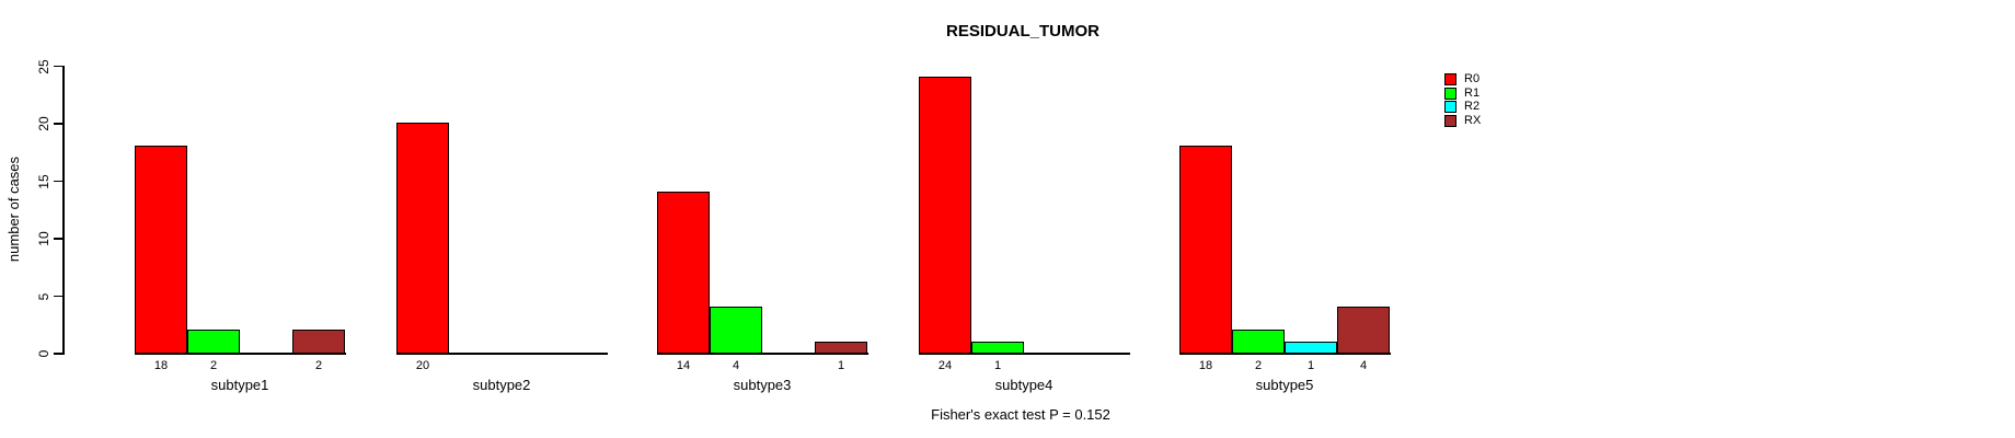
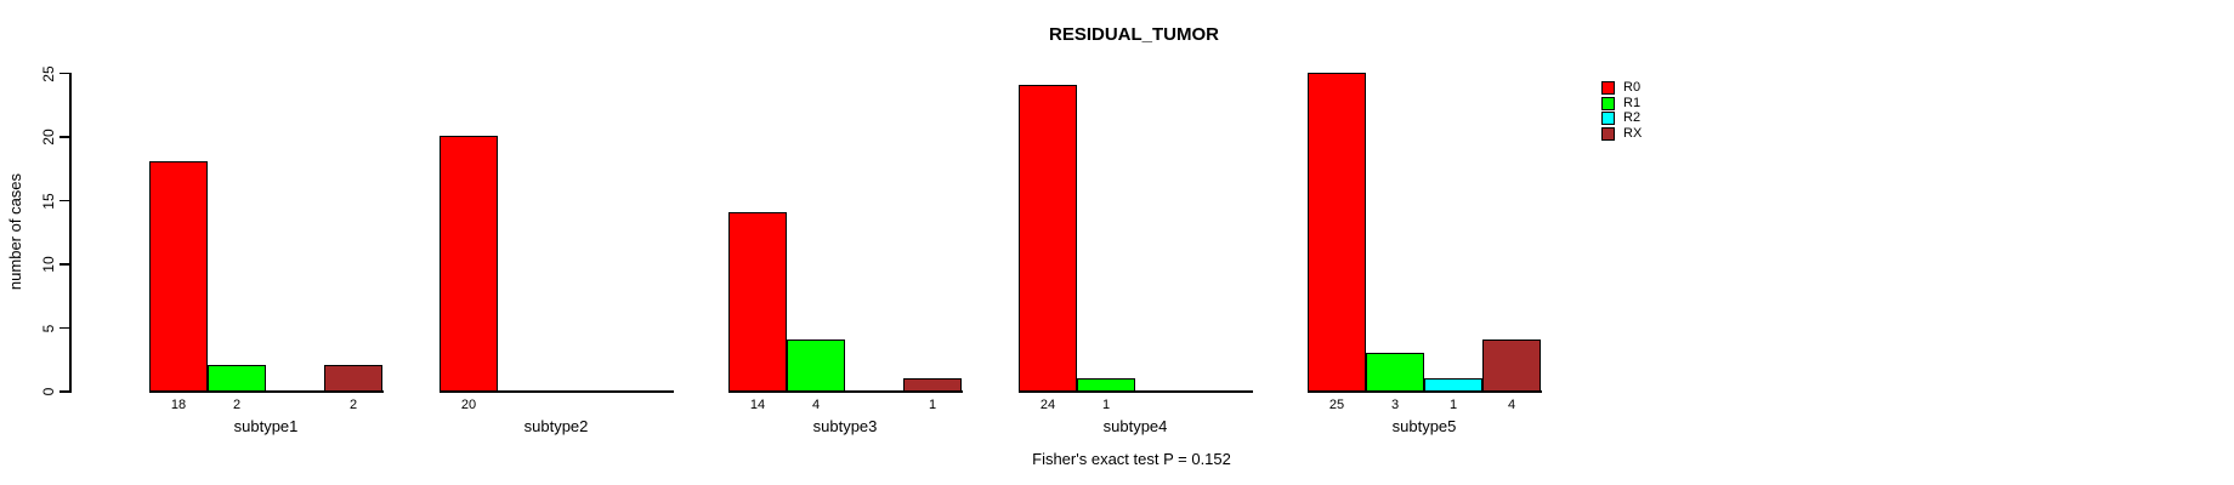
R0/subtype5: 18 -> 25
R1/subtype5: 2 -> 3
